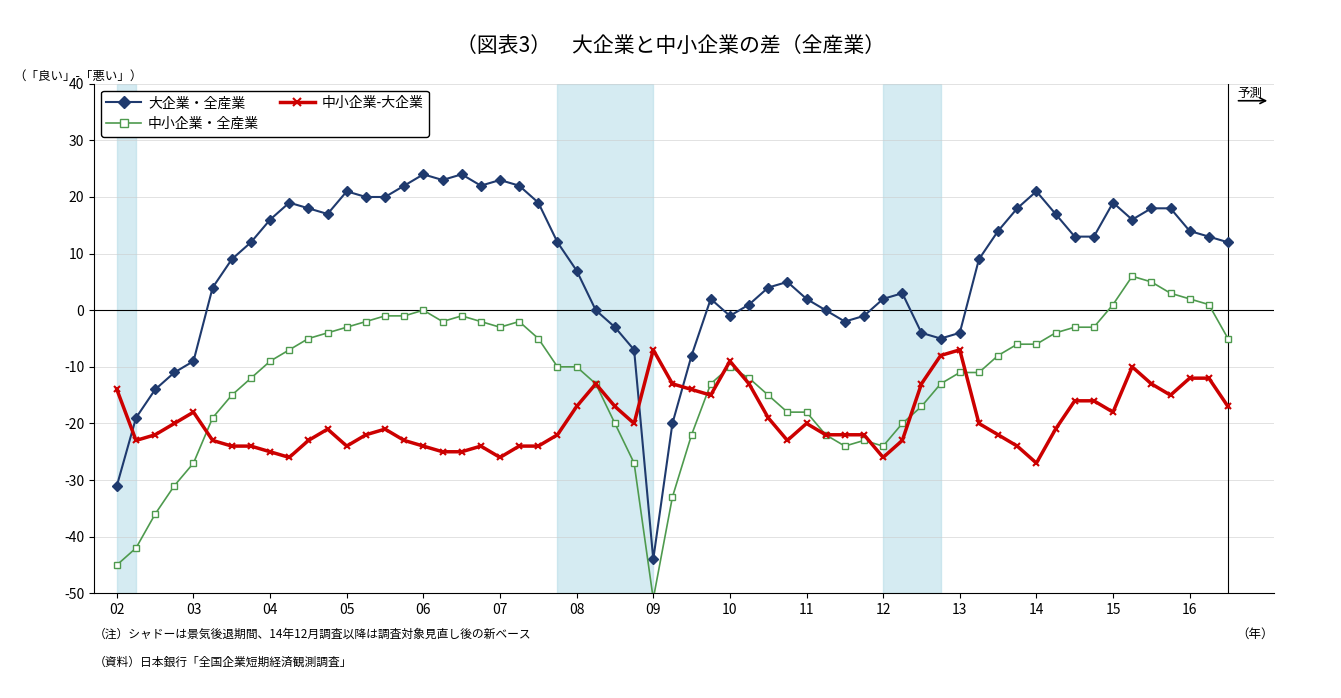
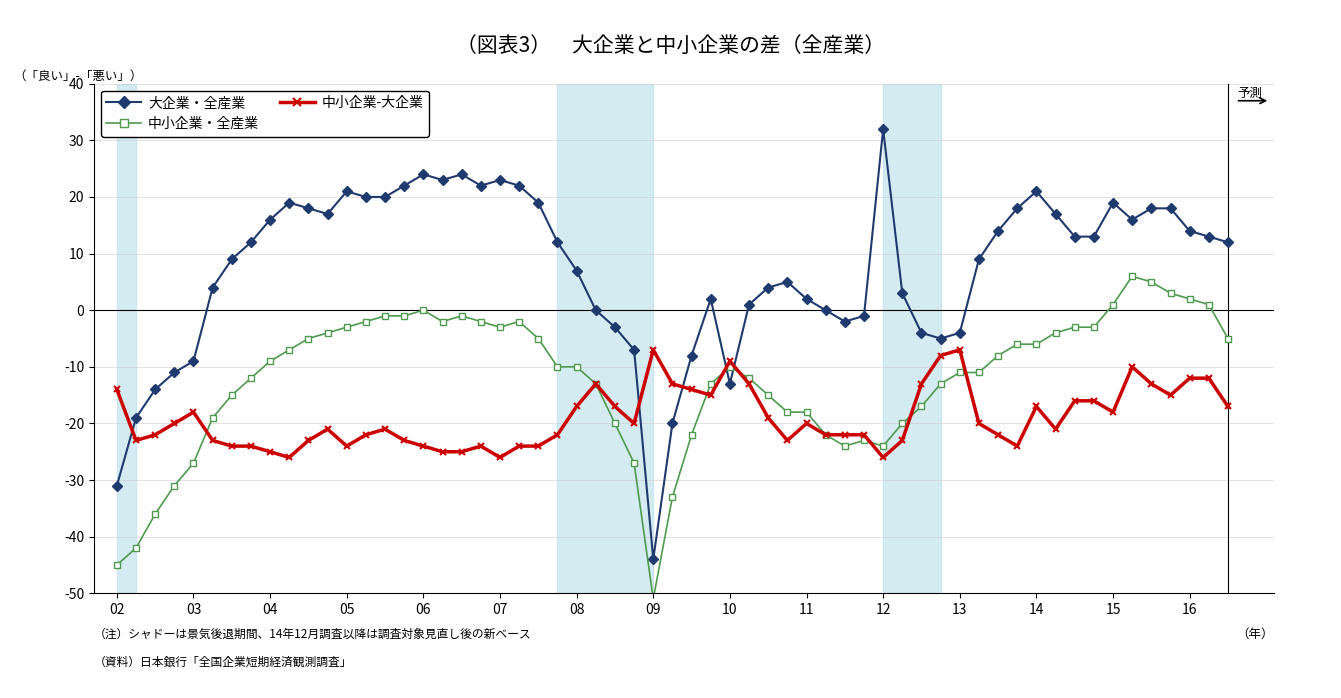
大企業・全産業/10: -1 -> -13
大企業・全産業/12: 2 -> 32
中小企業-大企業/14: -27 -> -17
